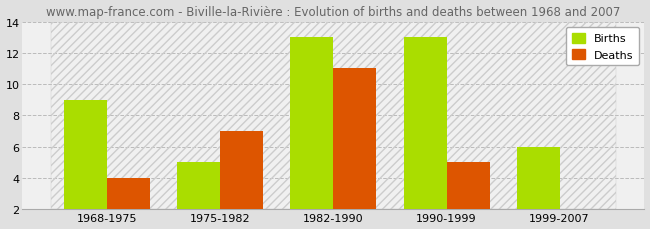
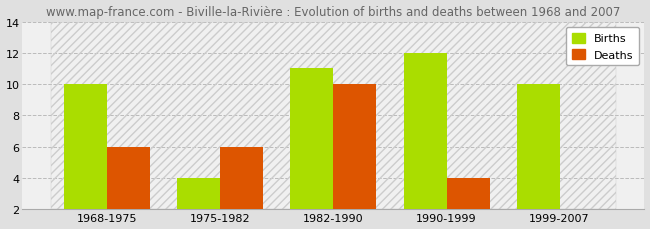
Births/1968-1975: 9 -> 10
Deaths/1968-1975: 4 -> 6
Births/1975-1982: 5 -> 4
Deaths/1975-1982: 7 -> 6
Births/1982-1990: 13 -> 11
Deaths/1982-1990: 11 -> 10
Births/1990-1999: 13 -> 12
Deaths/1990-1999: 5 -> 4
Births/1999-2007: 6 -> 10
